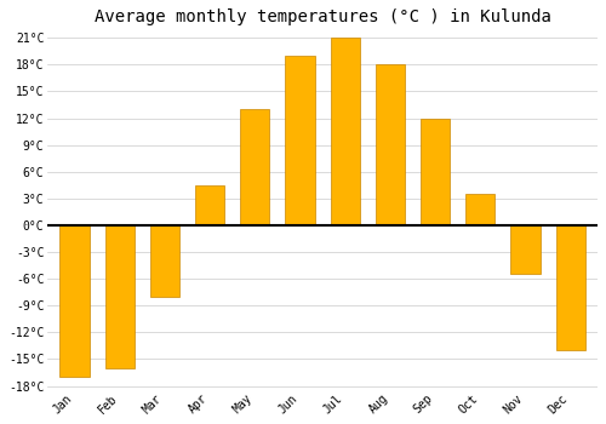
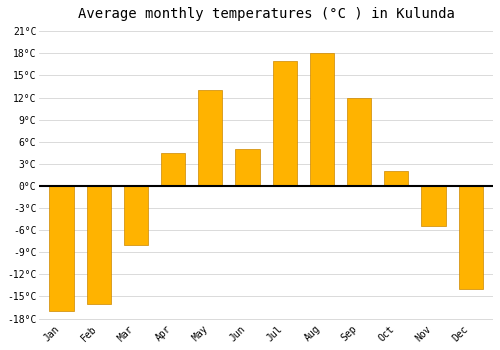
Jun: 19.0°C -> 5.0°C
Jul: 21.0°C -> 17.0°C
Oct: 3.5°C -> 2.0°C
